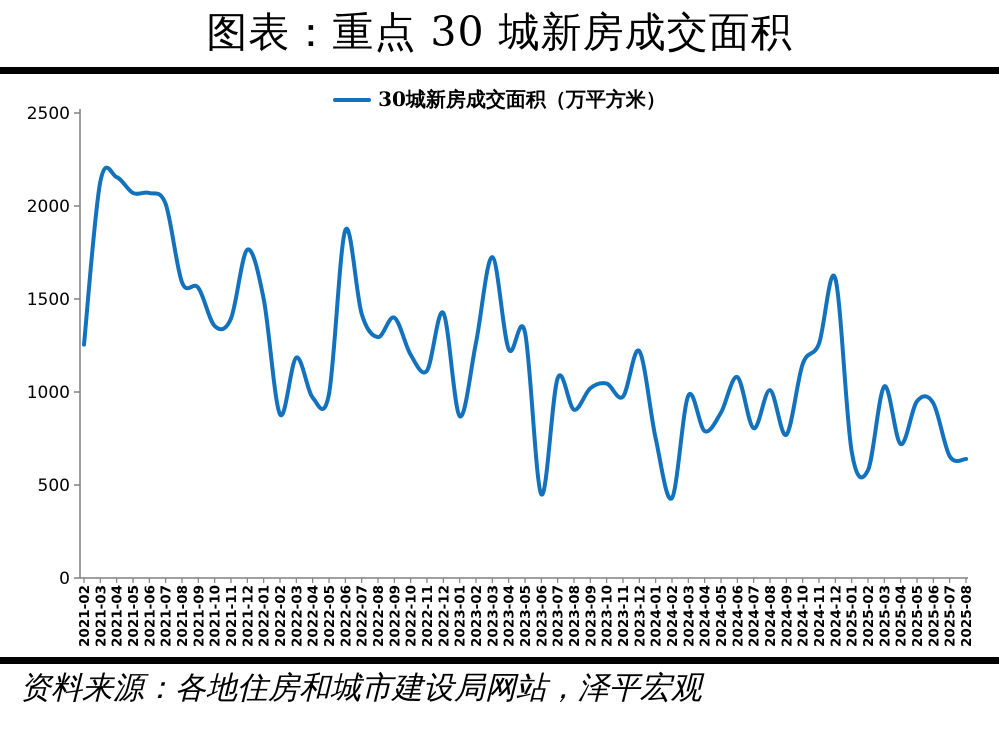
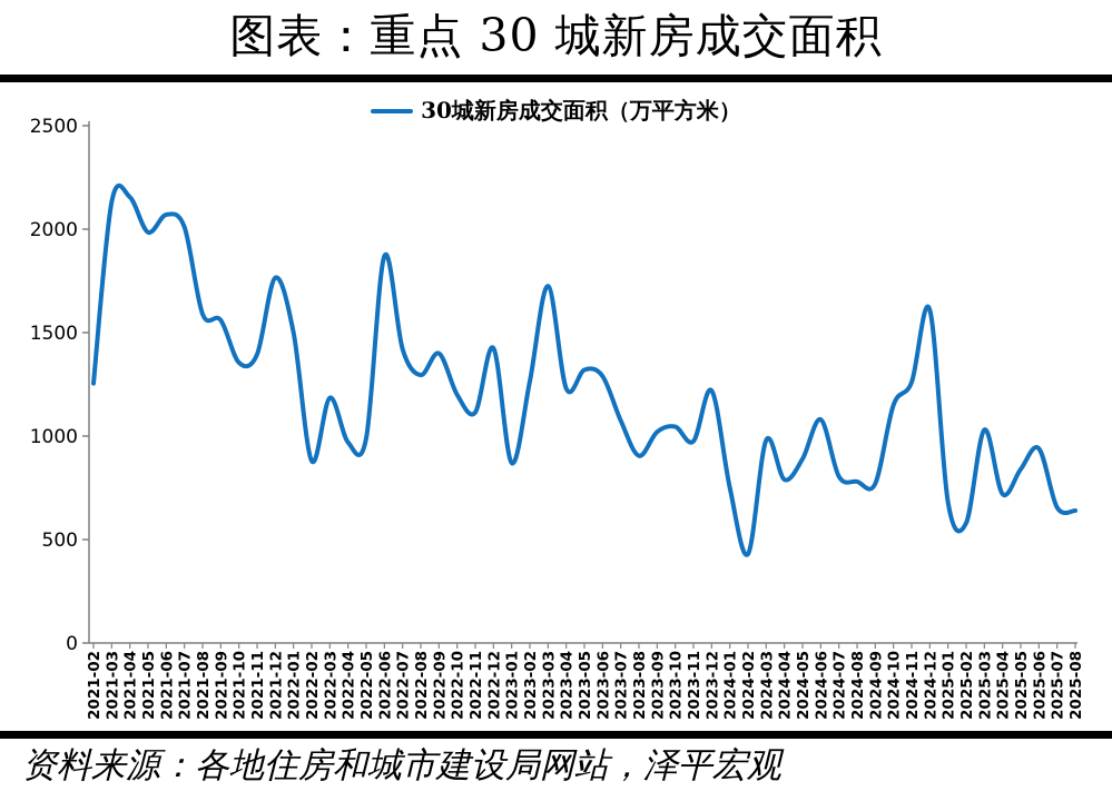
2021-05: 2070 -> 1980
2023-06: 450 -> 1290
2024-08: 1010 -> 780
2025-05: 950 -> 840
